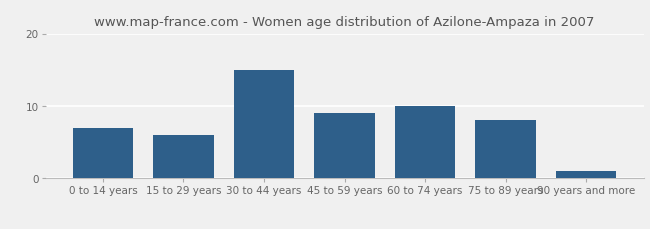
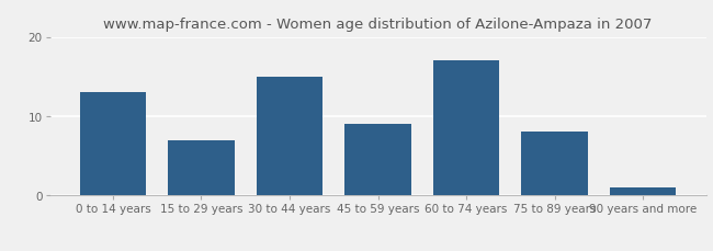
0 to 14 years: 7 -> 13
15 to 29 years: 6 -> 7
60 to 74 years: 10 -> 17
